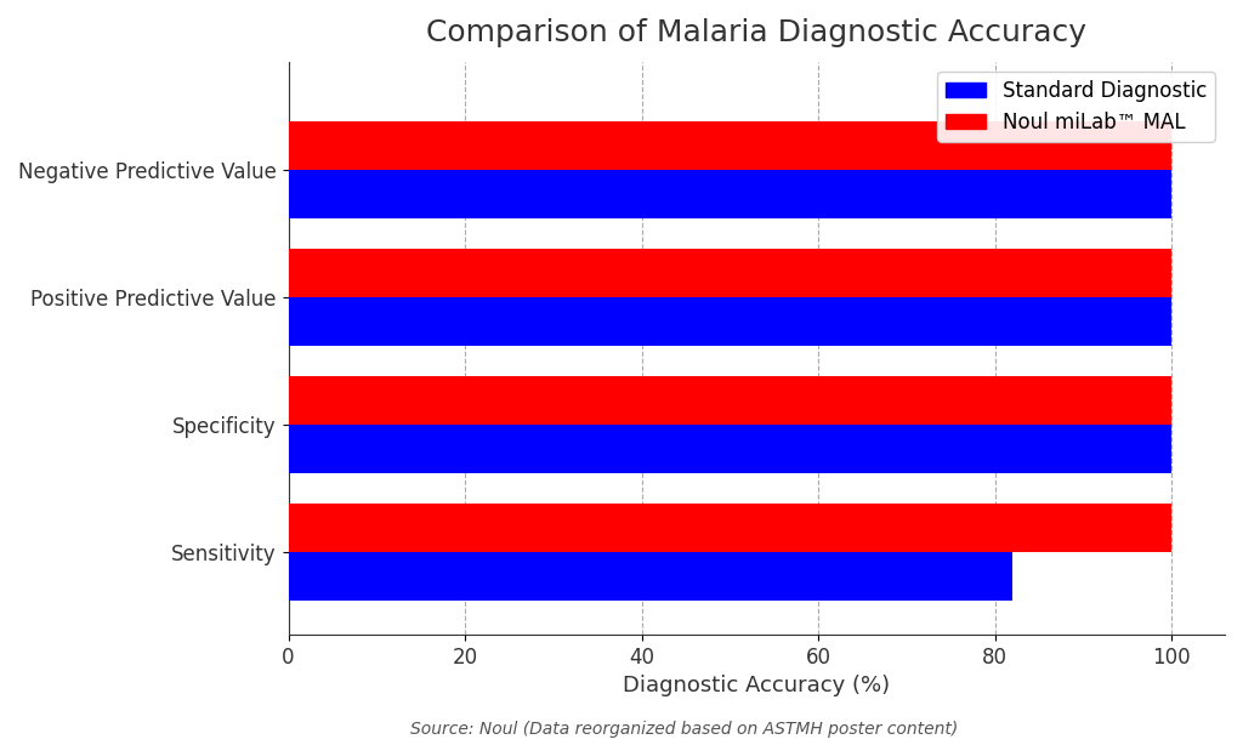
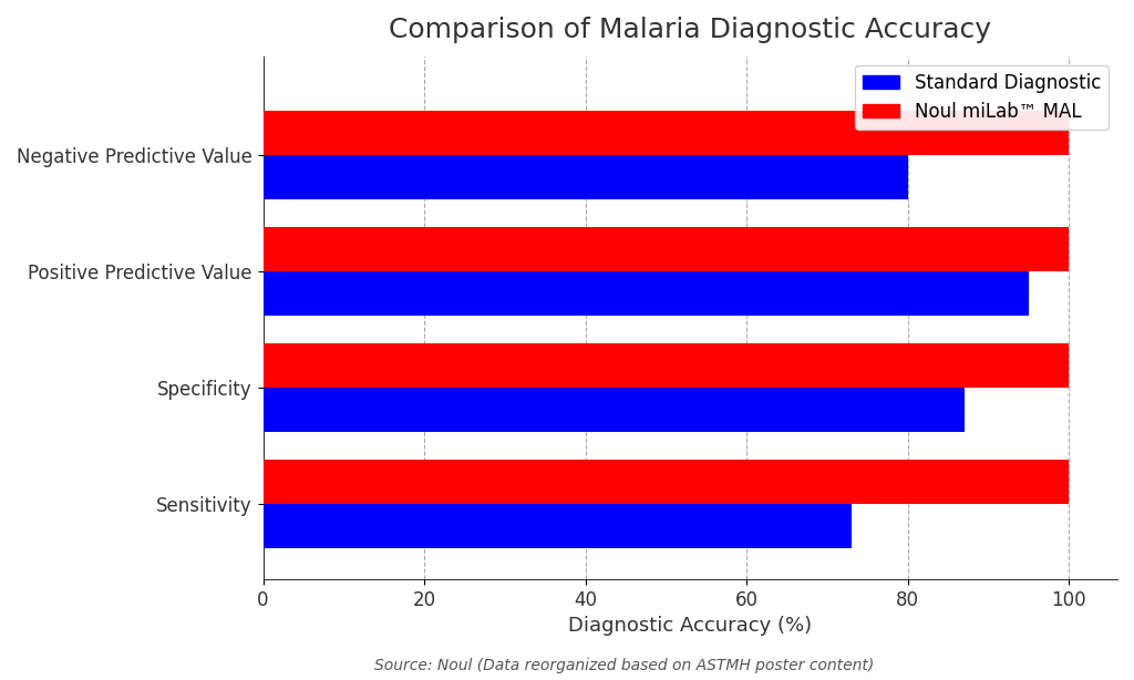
Standard Diagnostic/Negative Predictive Value: 100 -> 80
Standard Diagnostic/Positive Predictive Value: 100 -> 95
Standard Diagnostic/Specificity: 100 -> 87
Standard Diagnostic/Sensitivity: 82 -> 73
